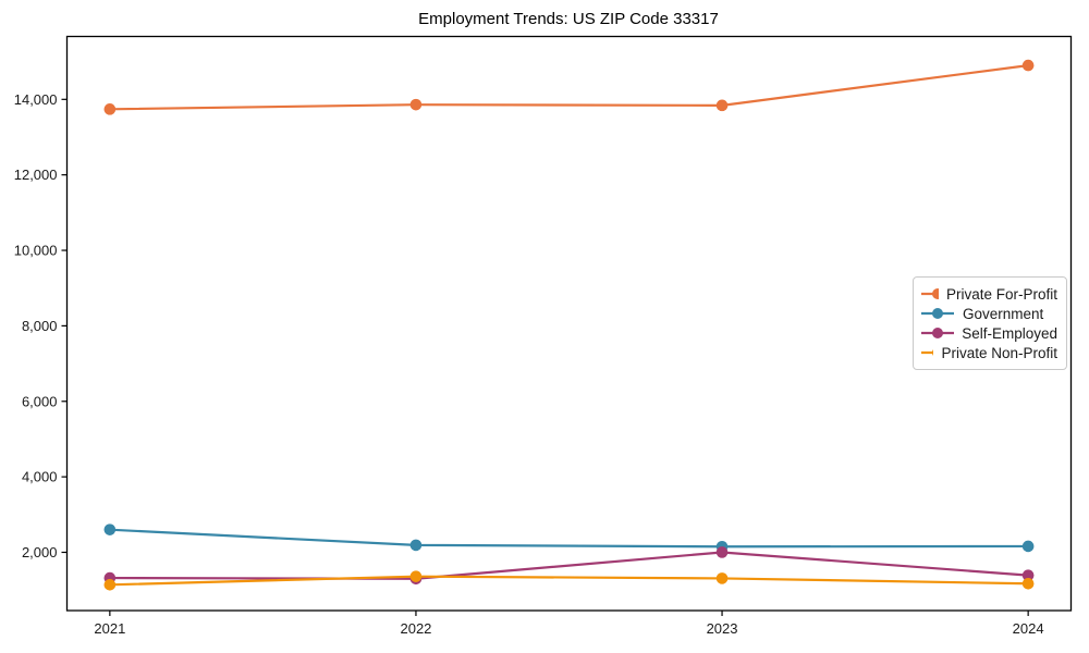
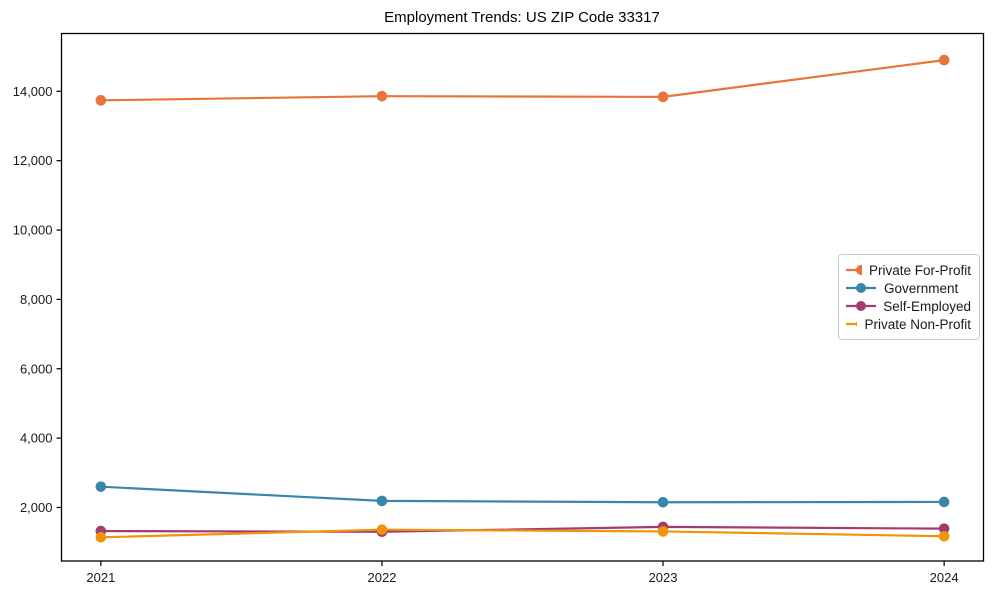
Self-Employed/2023: 2000 -> 1400
